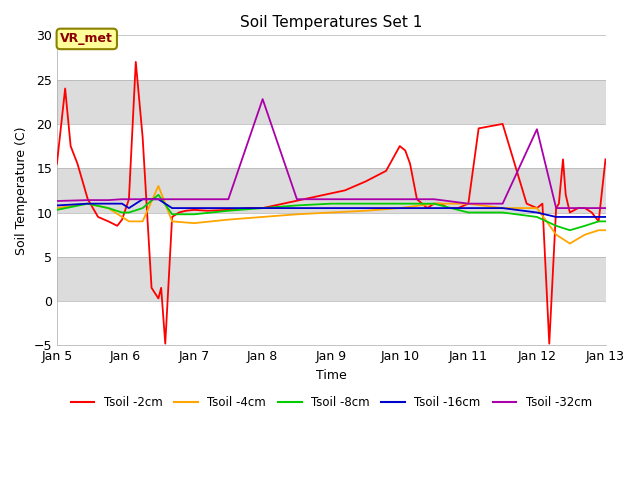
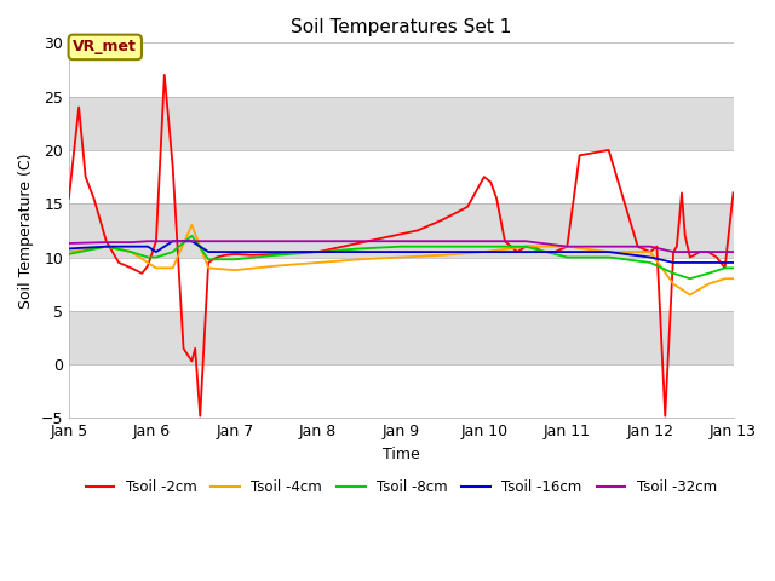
Tsoil -32cm/Jan 8: 22.8 -> 11.5
Tsoil -32cm/Jan 12: 19.4 -> 11.0
